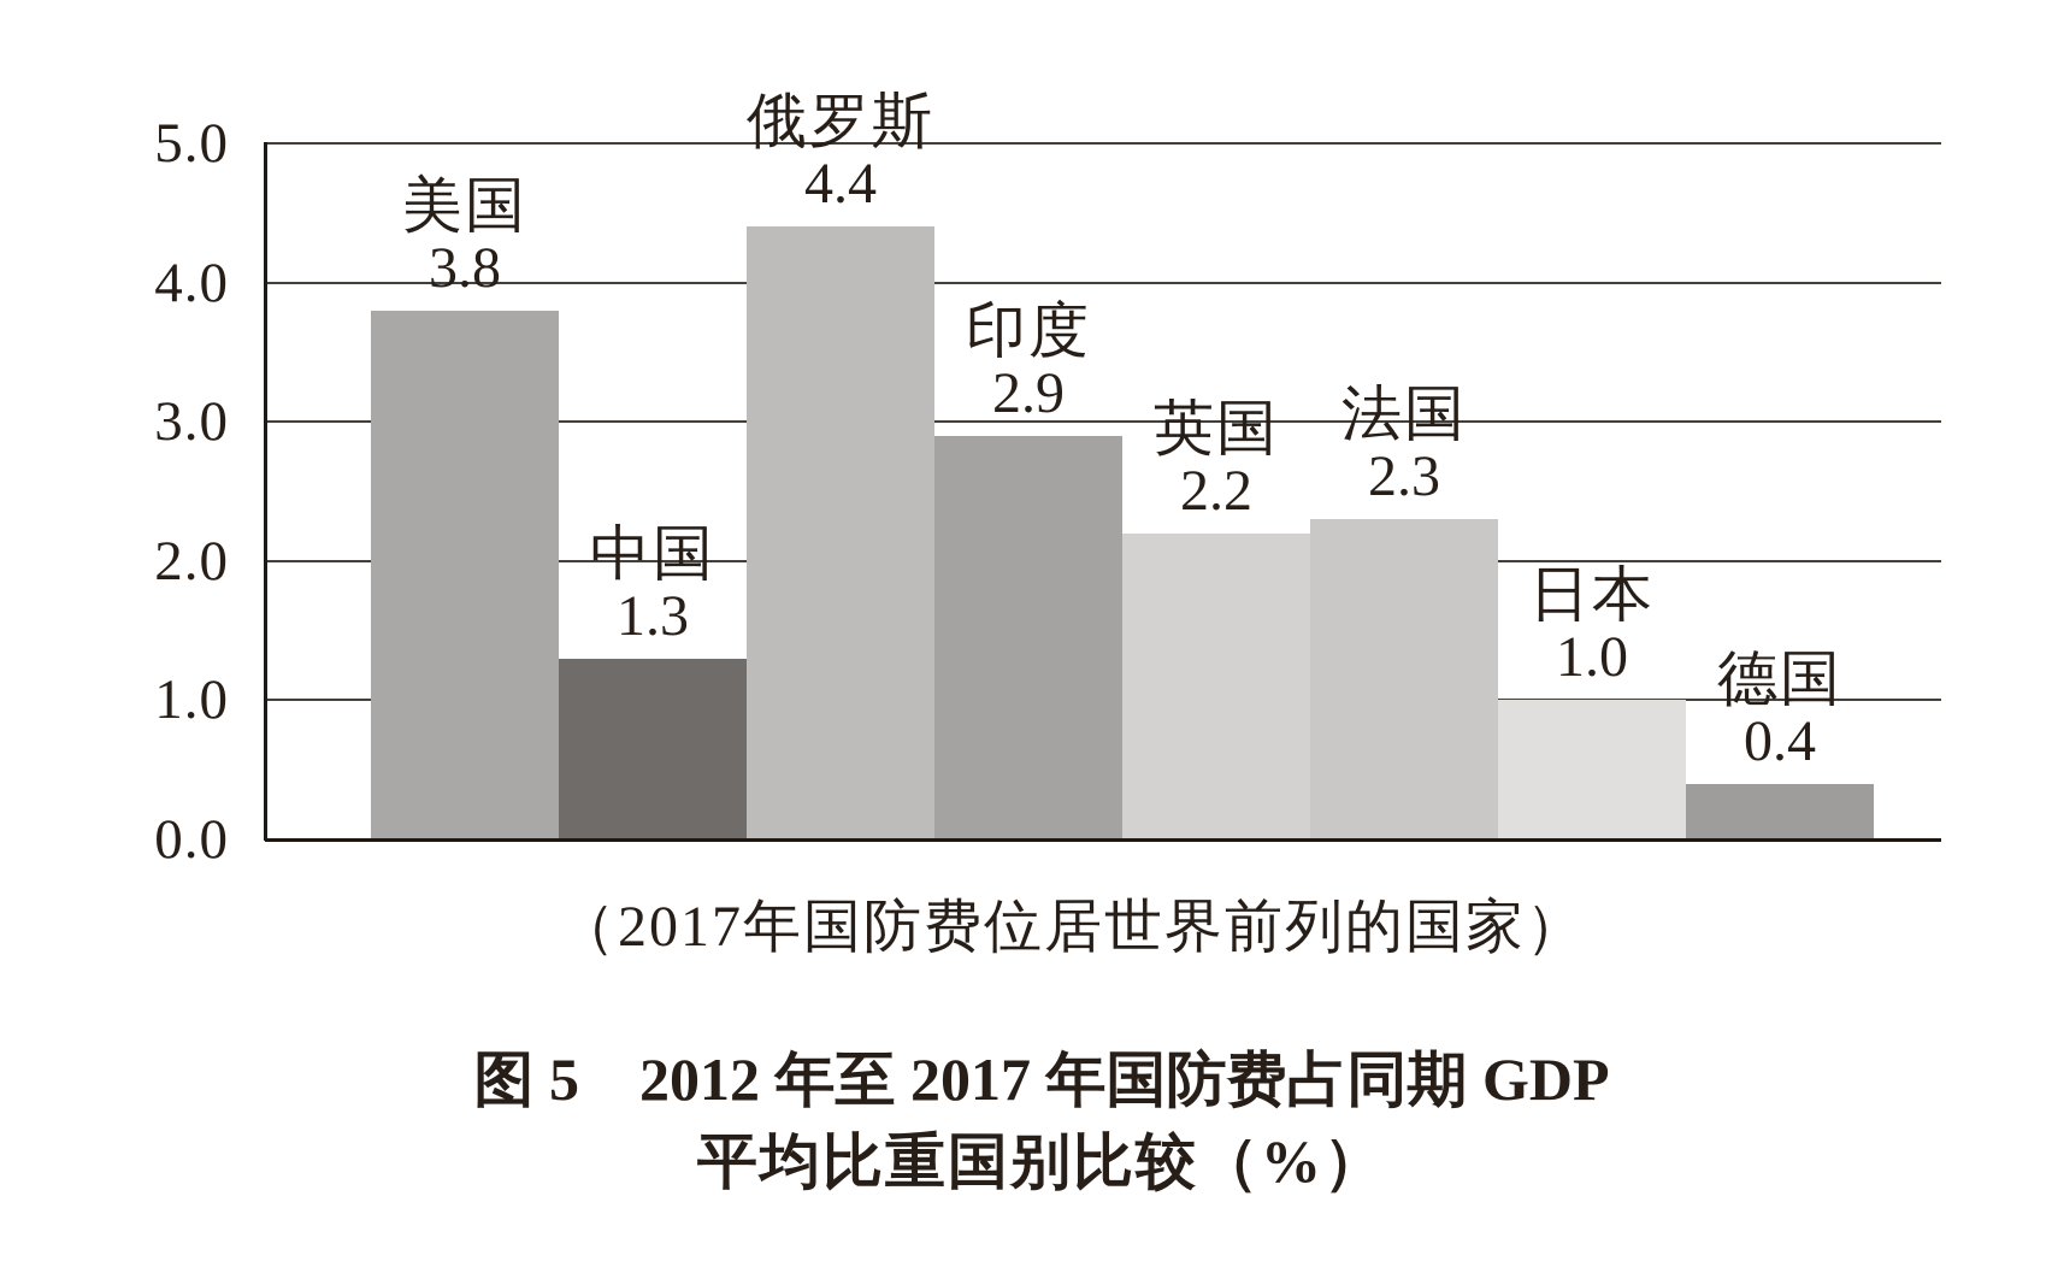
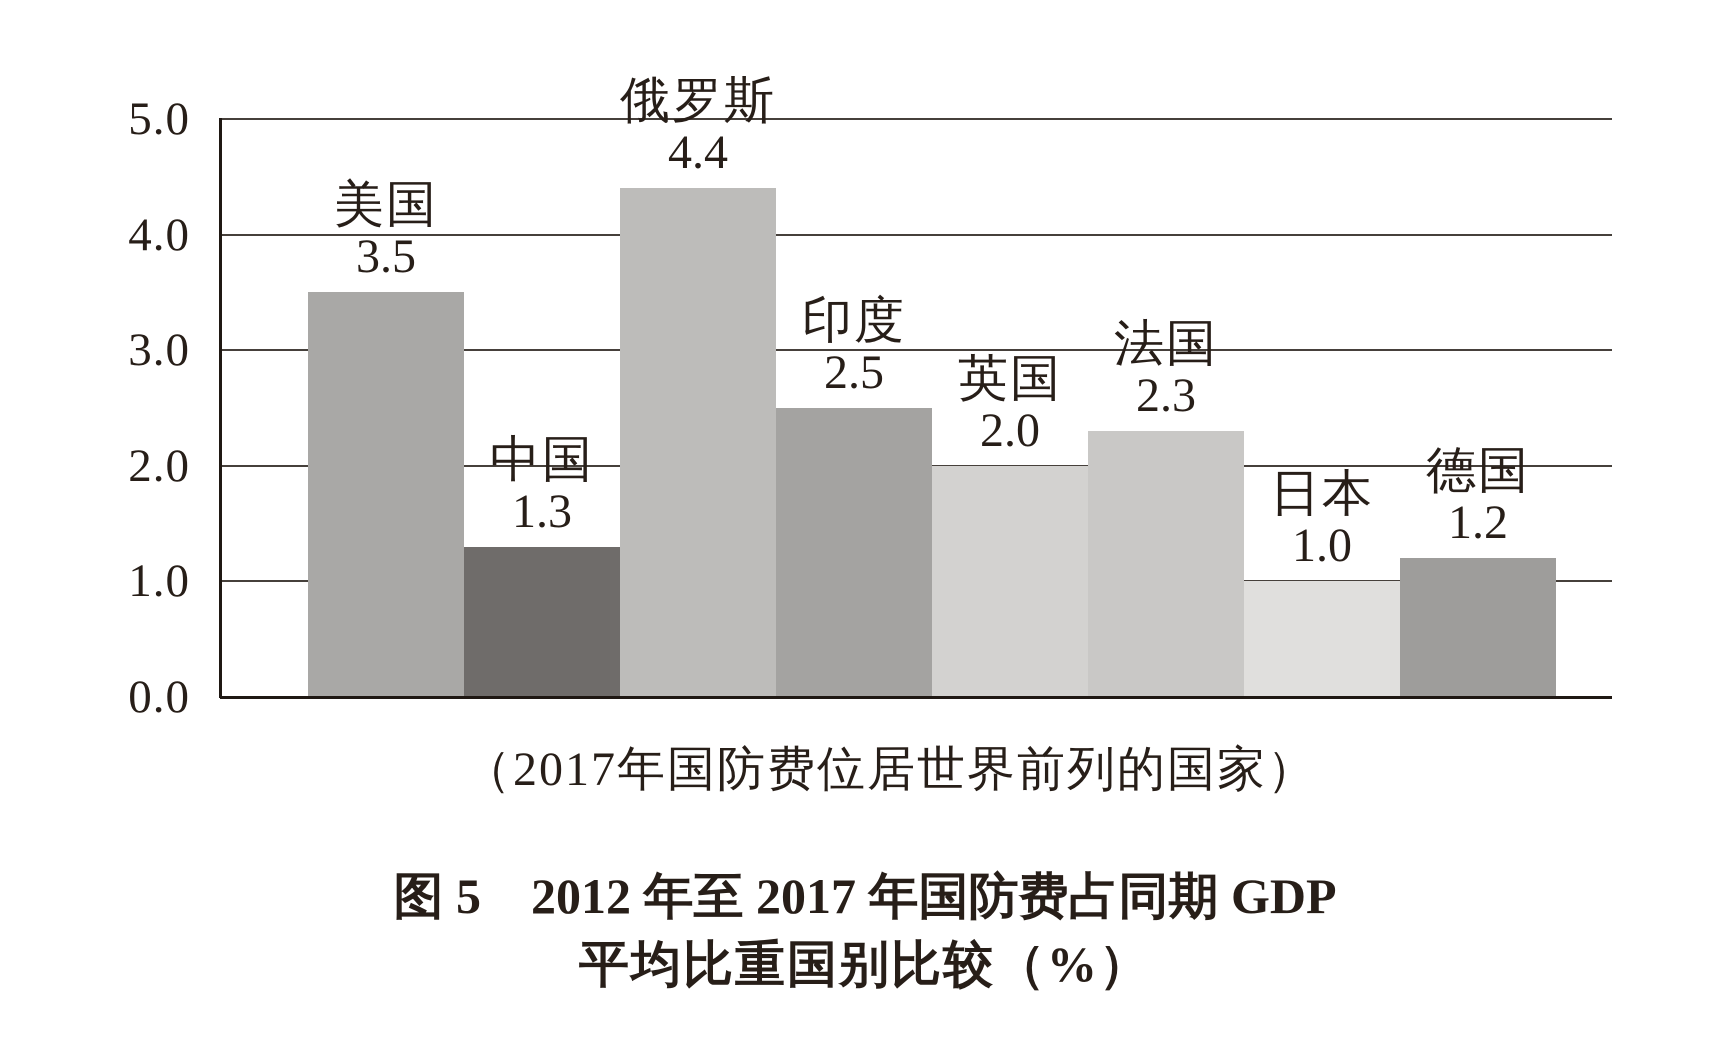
美国: 3.8 -> 3.5
印度: 2.9 -> 2.5
英国: 2.2 -> 2.0
德国: 0.4 -> 1.2
